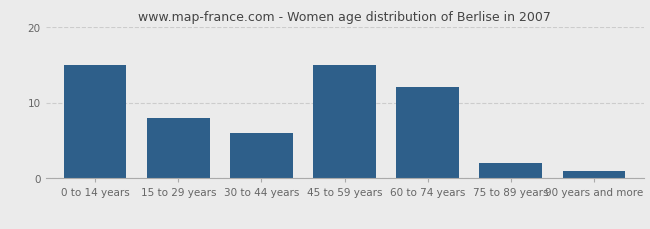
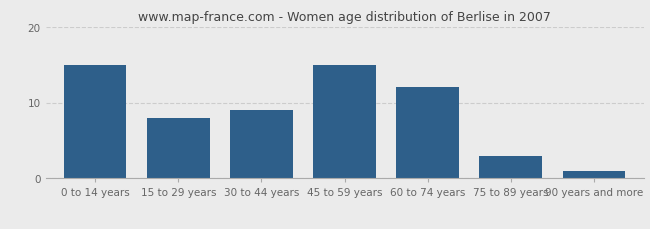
30 to 44 years: 6 -> 9
75 to 89 years: 2 -> 3
